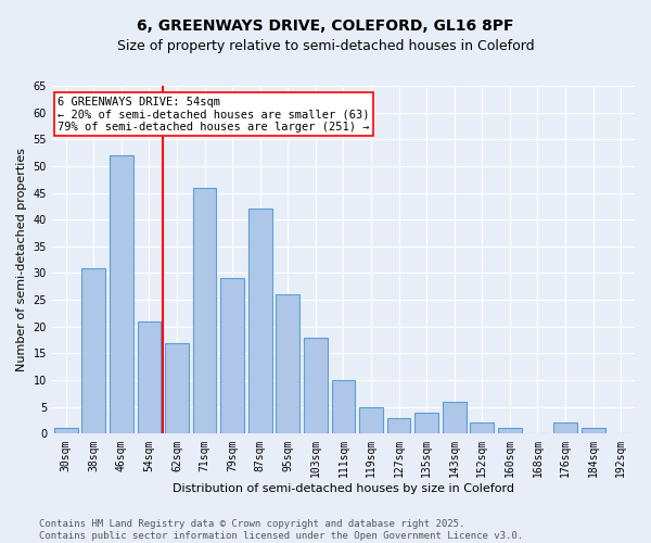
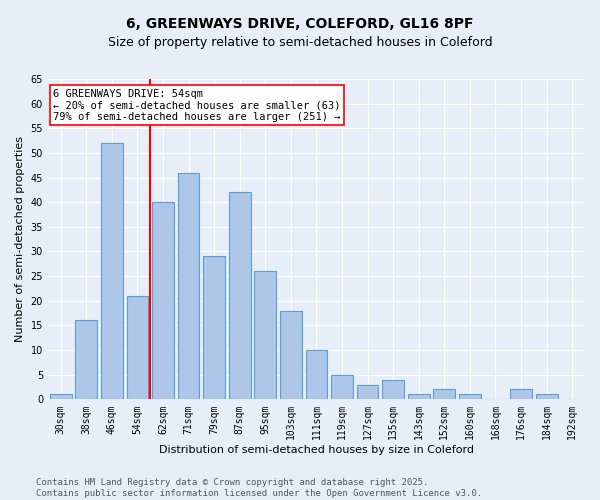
38sqm: 31 -> 16
62sqm: 17 -> 40
143sqm: 6 -> 1
